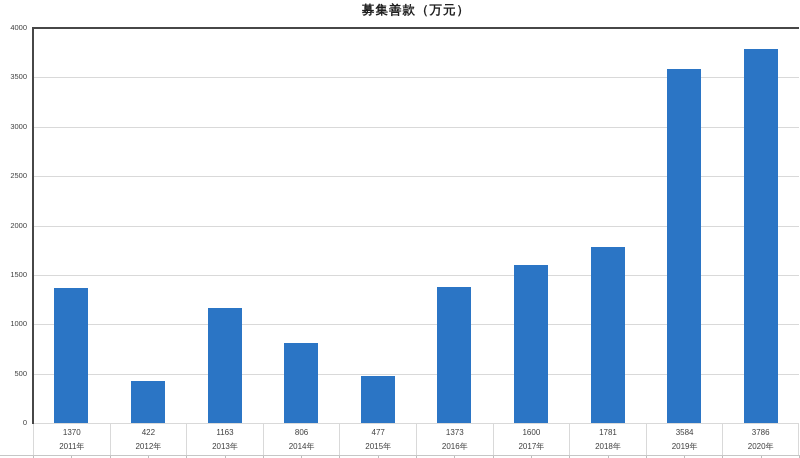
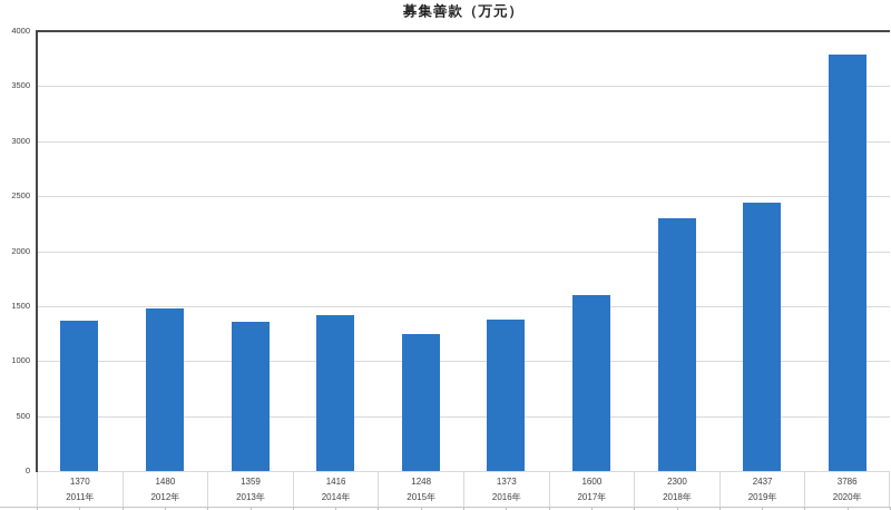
2012年: 422 -> 1480
2013年: 1163 -> 1359
2014年: 806 -> 1416
2015年: 477 -> 1248
2018年: 1781 -> 2300
2019年: 3584 -> 2437
